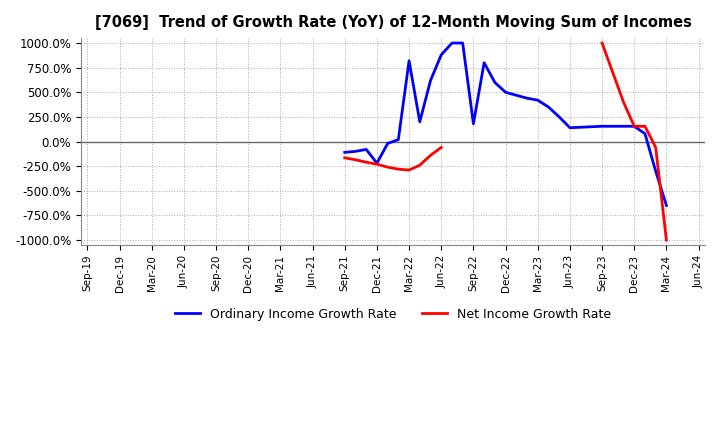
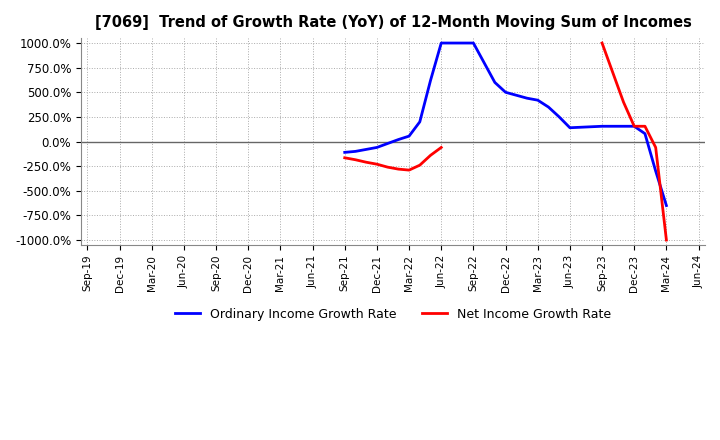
Ordinary Income Growth Rate/Dec-21: -220% -> -60%
Ordinary Income Growth Rate/Mar-22: 820% -> 60%
Ordinary Income Growth Rate/Jun-22: 880% -> 1000%
Ordinary Income Growth Rate/Sep-22: 180% -> 1000%
